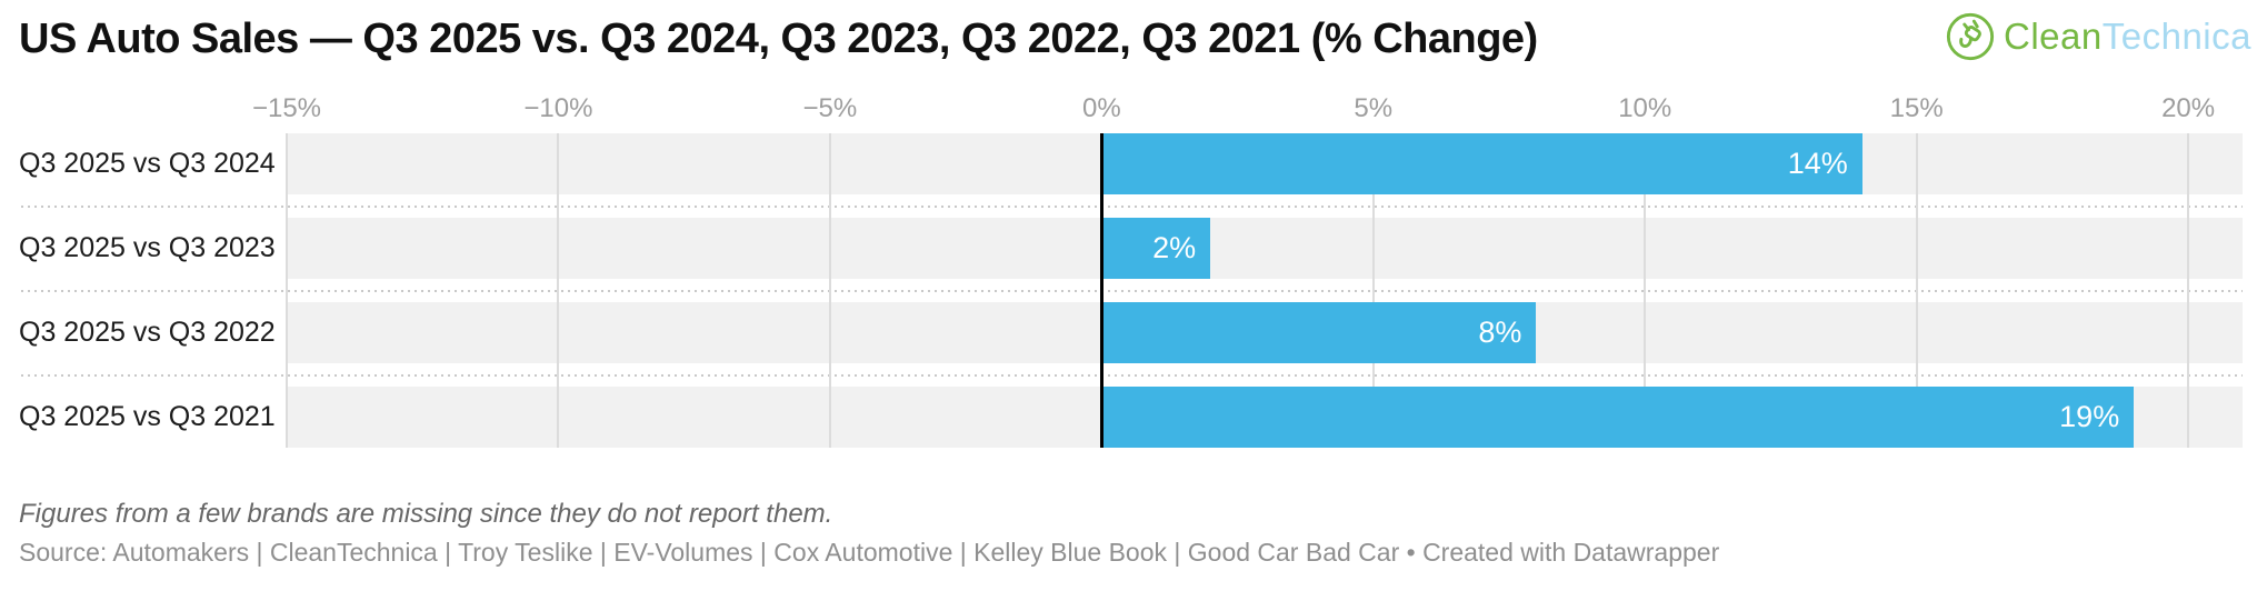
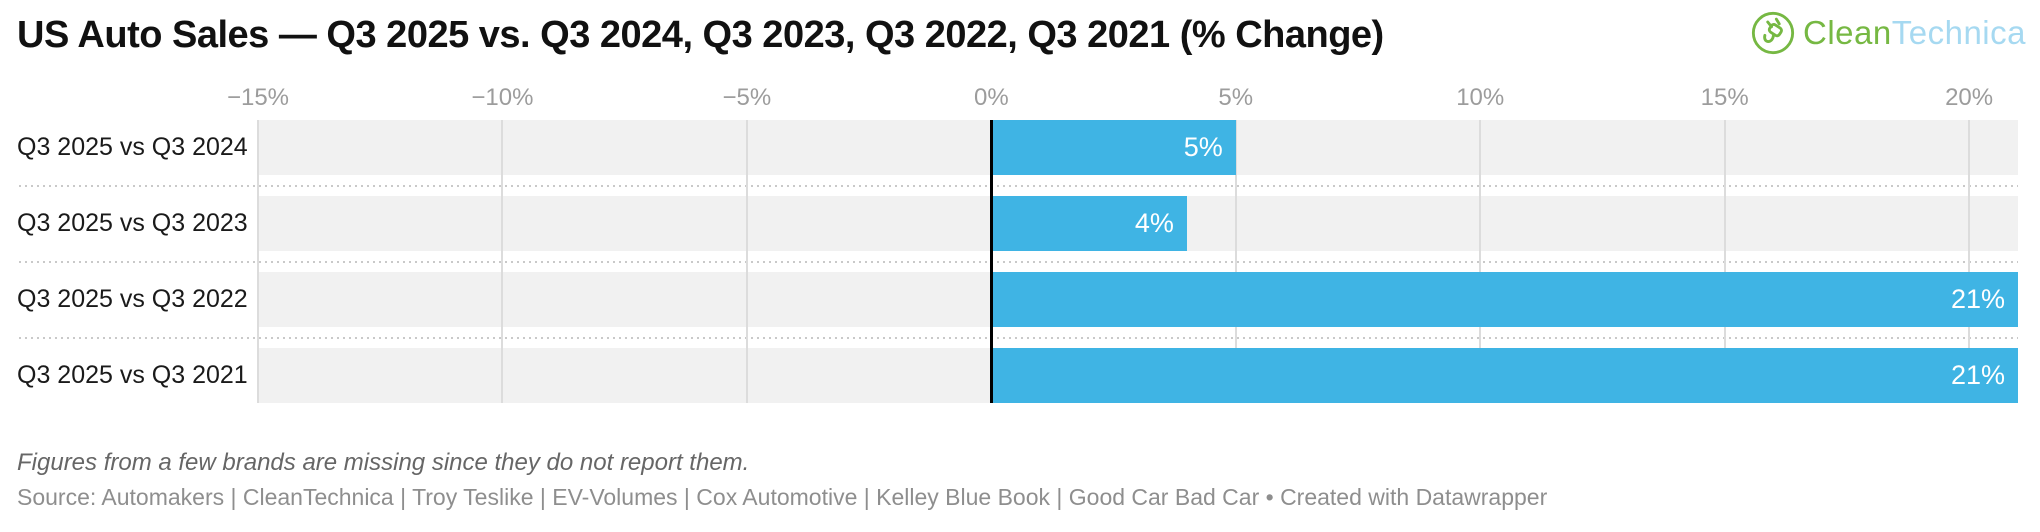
Q3 2025 vs Q3 2024: 14% -> 5%
Q3 2025 vs Q3 2023: 2% -> 4%
Q3 2025 vs Q3 2022: 8% -> 21%
Q3 2025 vs Q3 2021: 19% -> 21%
